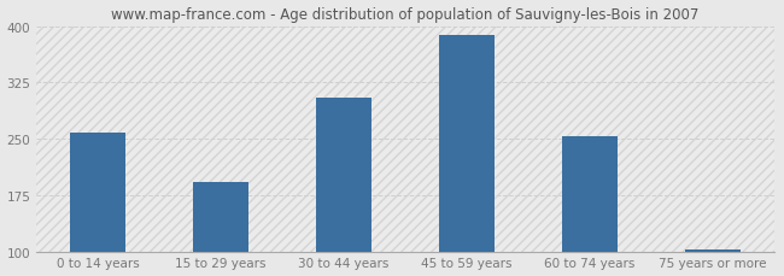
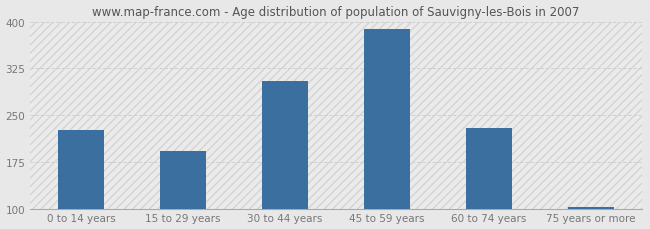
0 to 14 years: 258 -> 226
60 to 74 years: 254 -> 230
